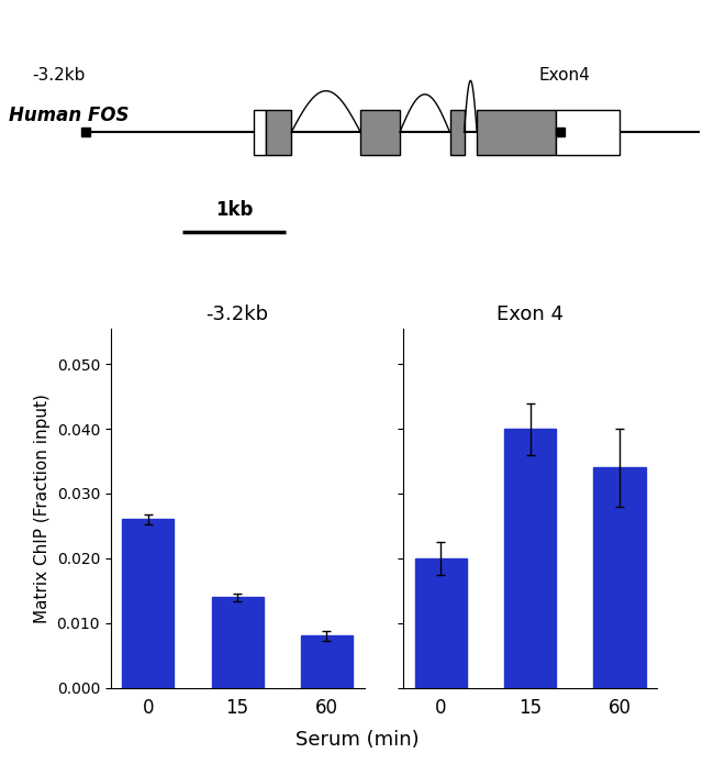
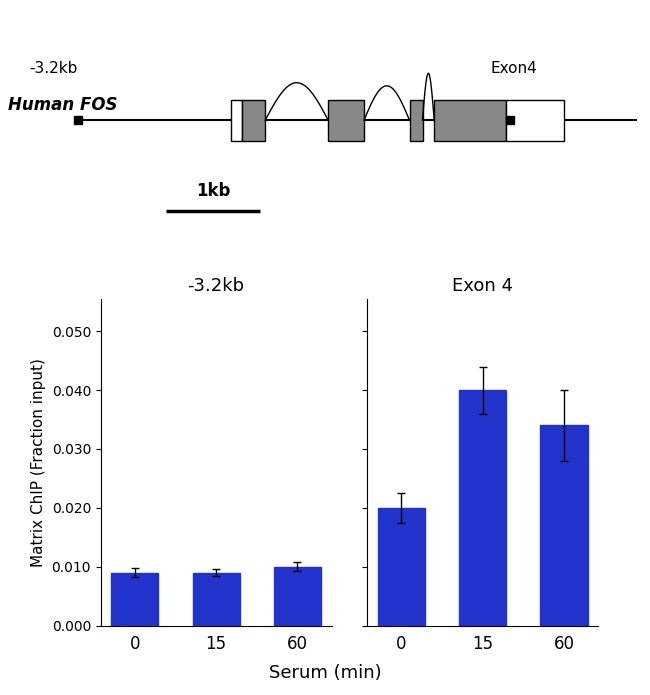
-3.2kb/0: 0.026 -> 0.009
-3.2kb/15: 0.014 -> 0.009
-3.2kb/60: 0.008 -> 0.010
